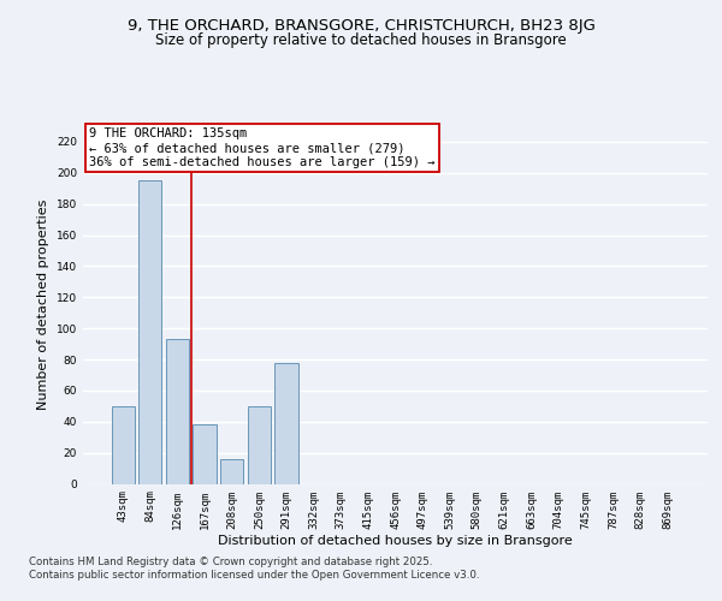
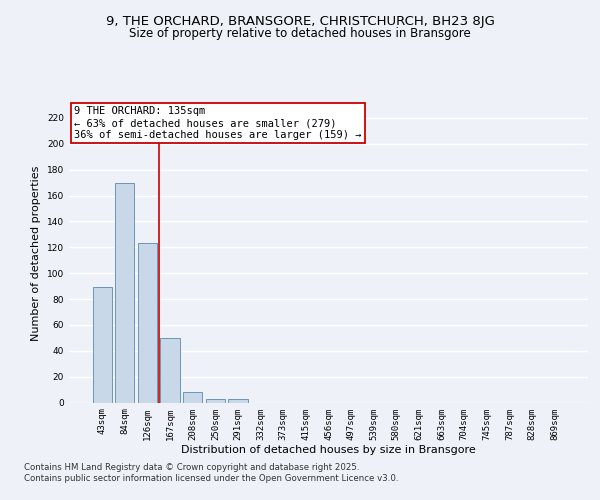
43sqm: 50 -> 89
84sqm: 195 -> 170
126sqm: 93 -> 123
167sqm: 38 -> 50
208sqm: 16 -> 8
250sqm: 50 -> 3
291sqm: 78 -> 3
